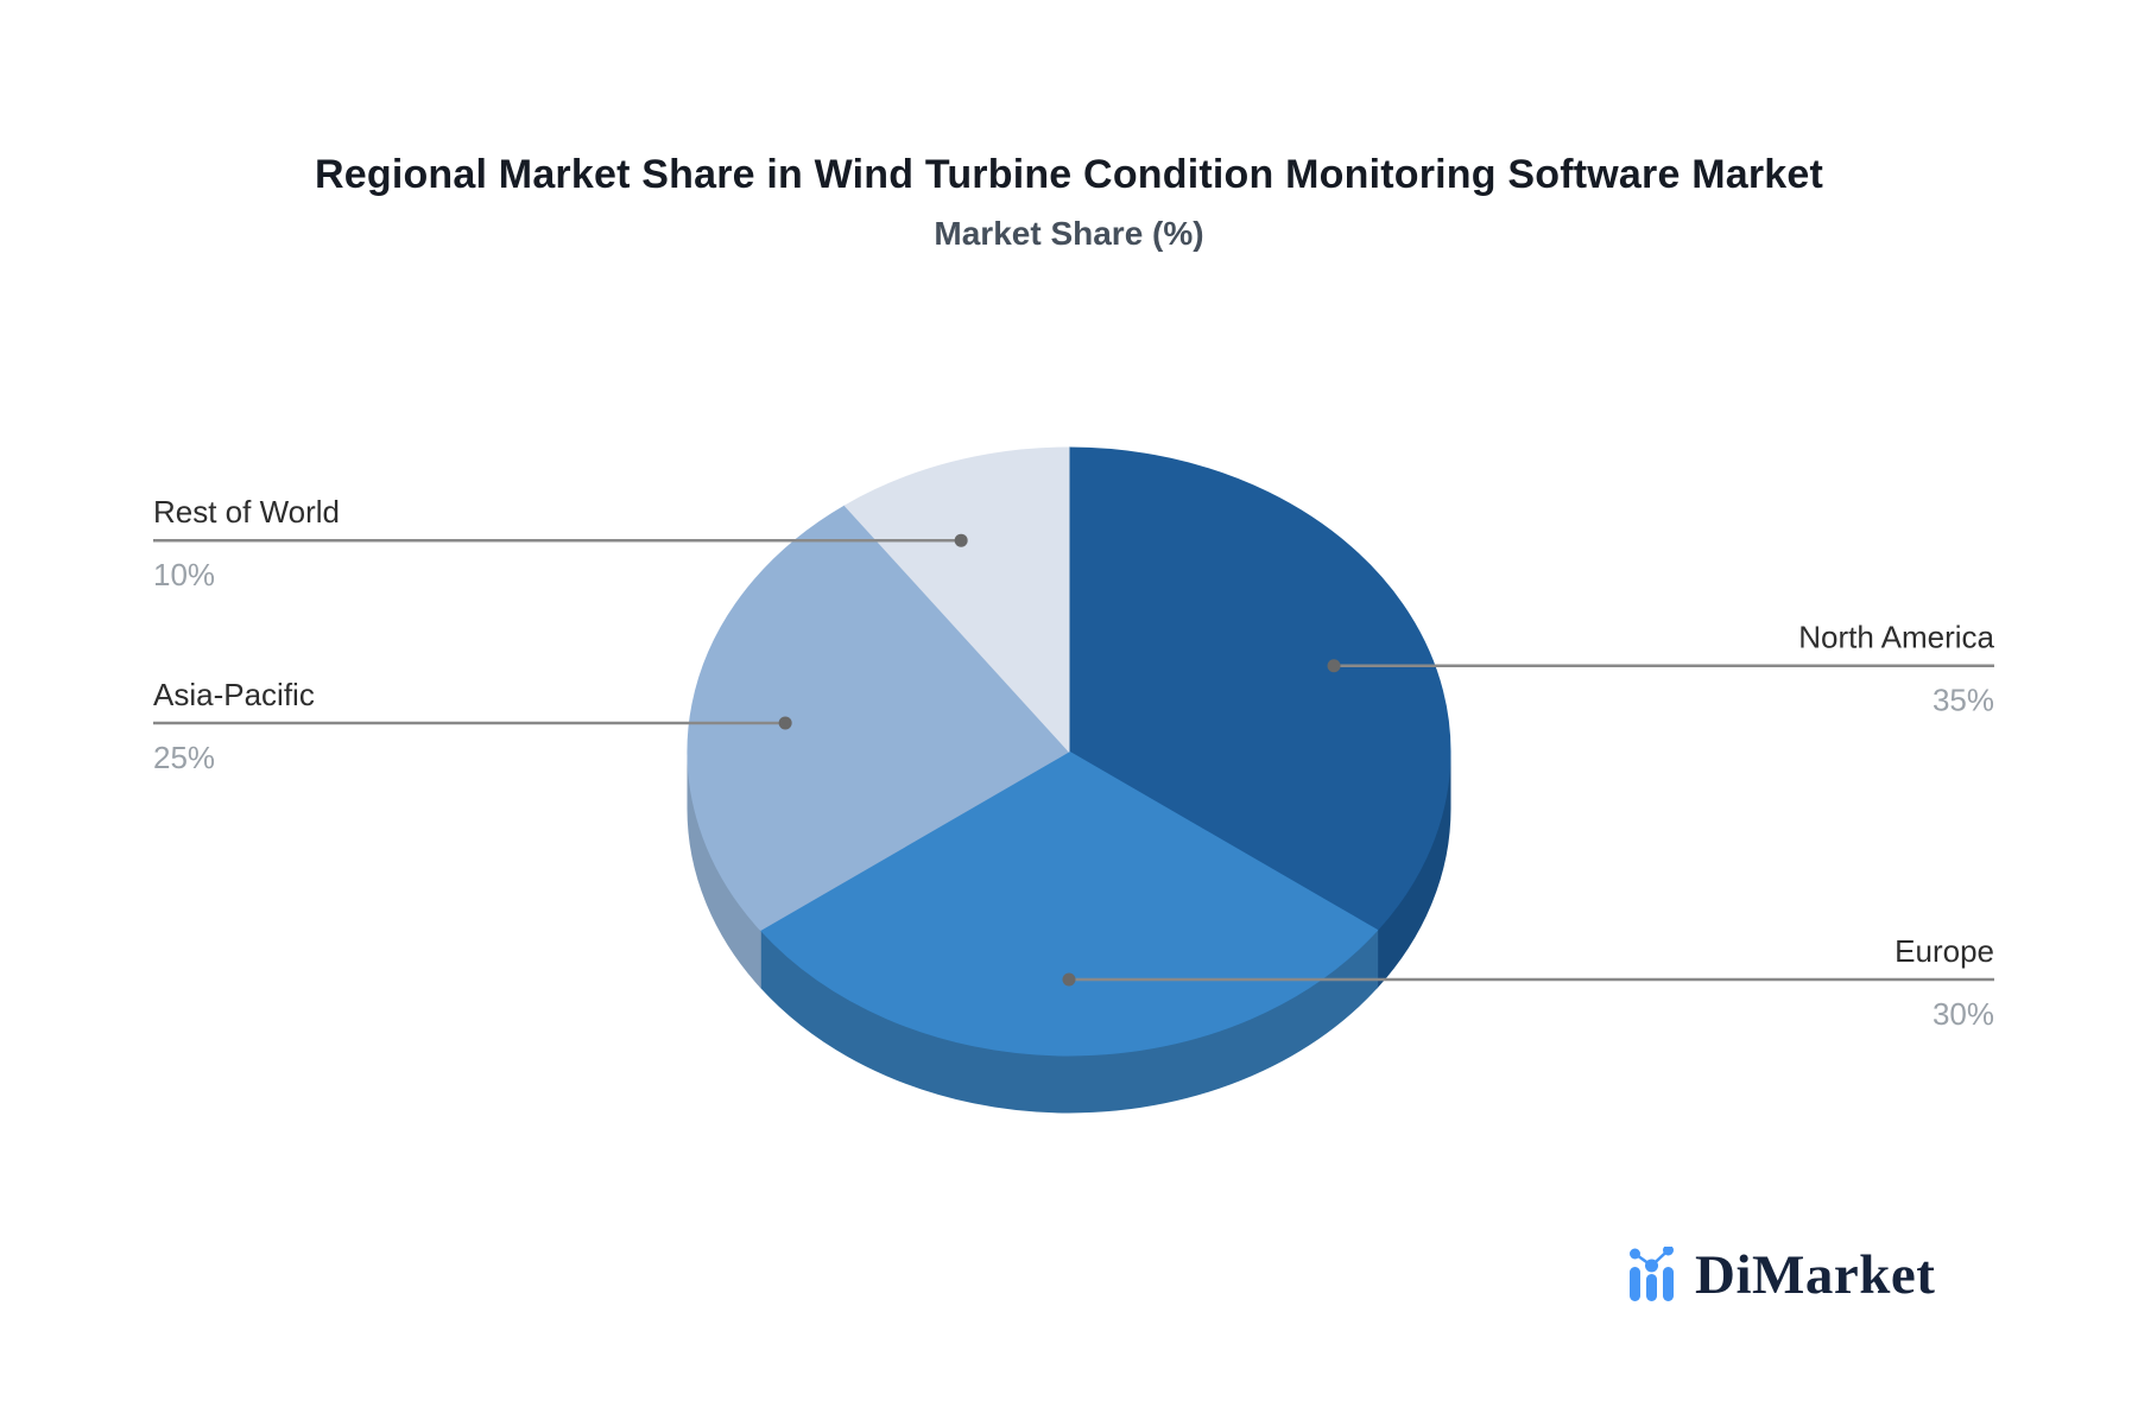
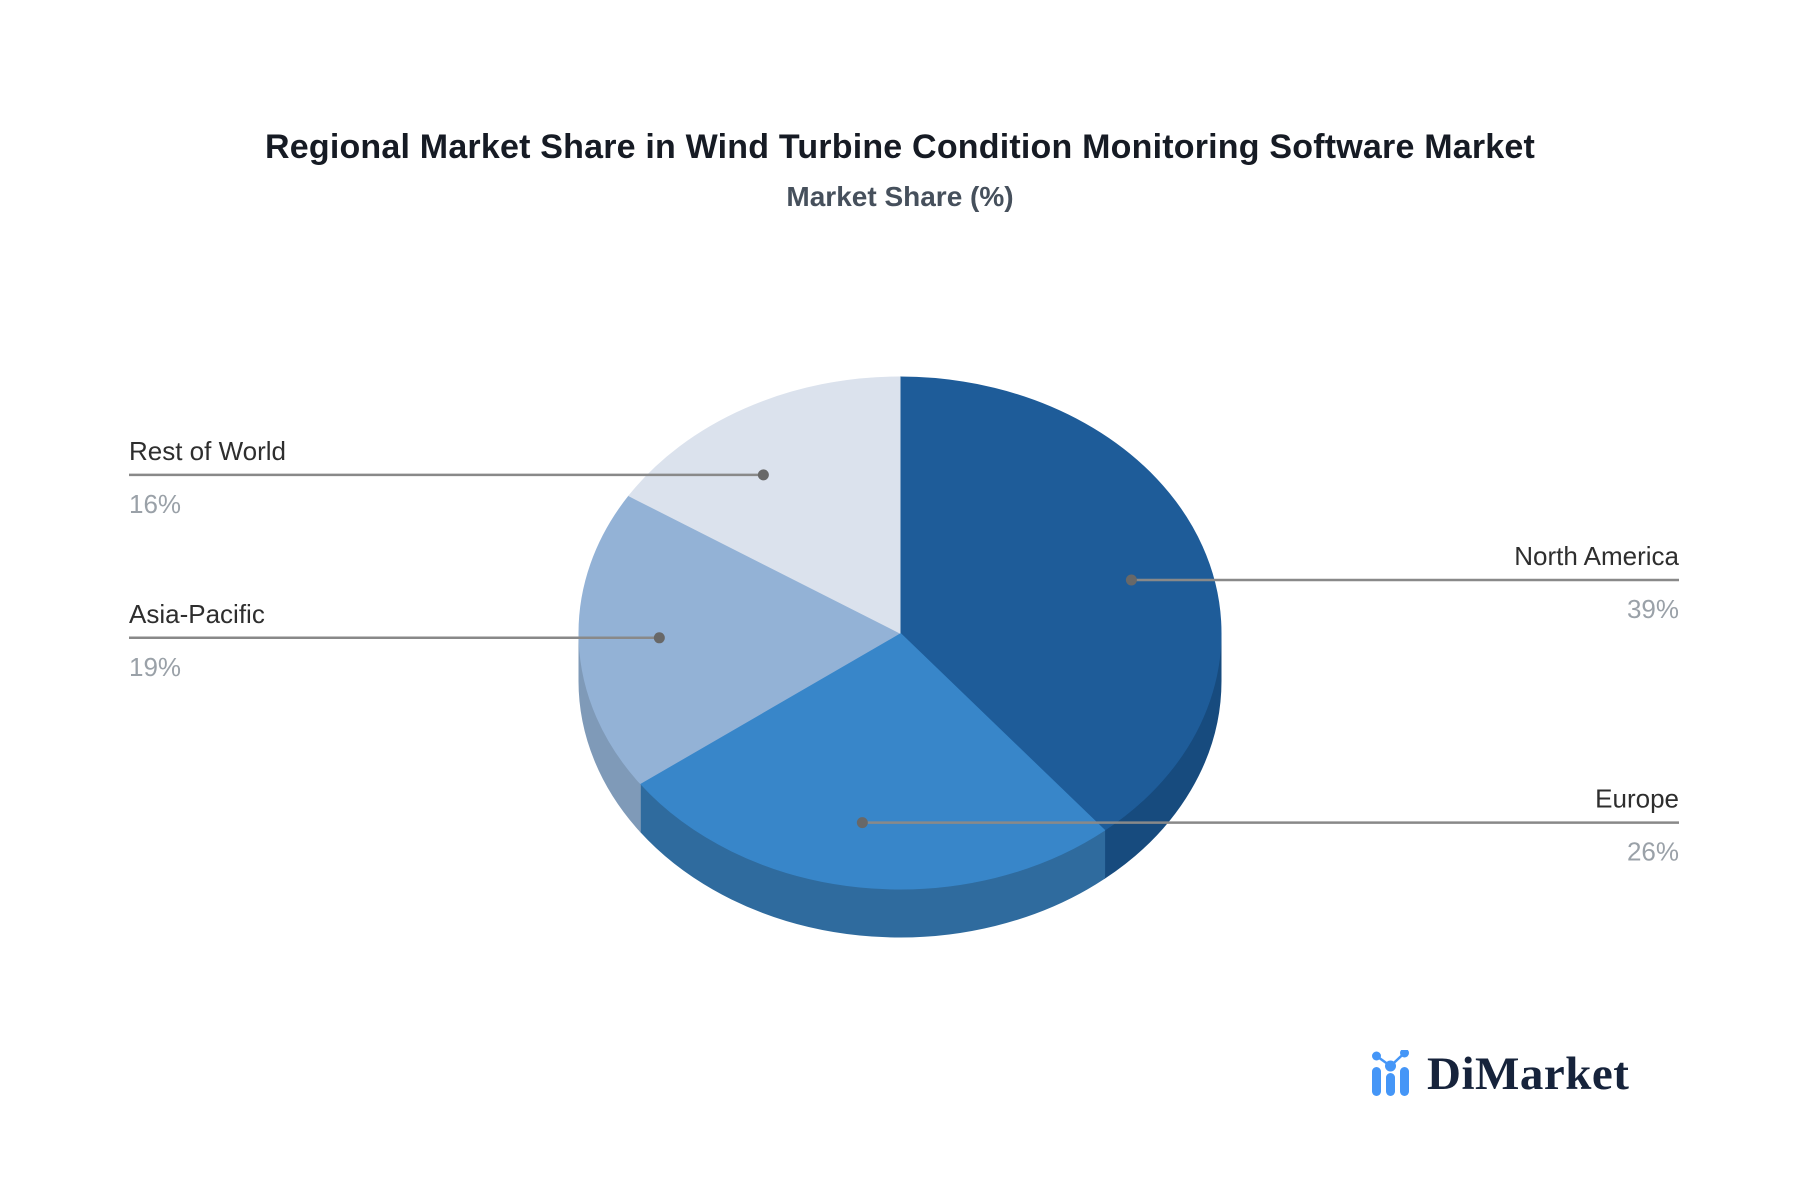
North America: 35% -> 39%
Europe: 30% -> 26%
Asia-Pacific: 25% -> 19%
Rest of World: 10% -> 16%
